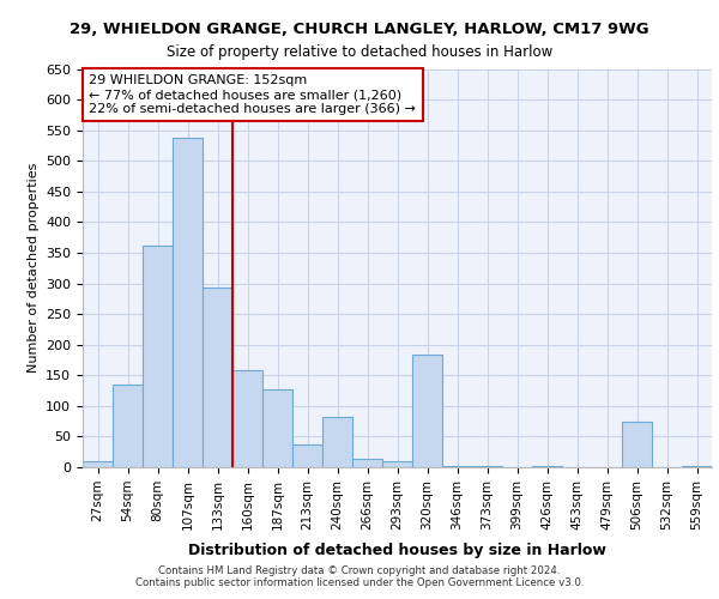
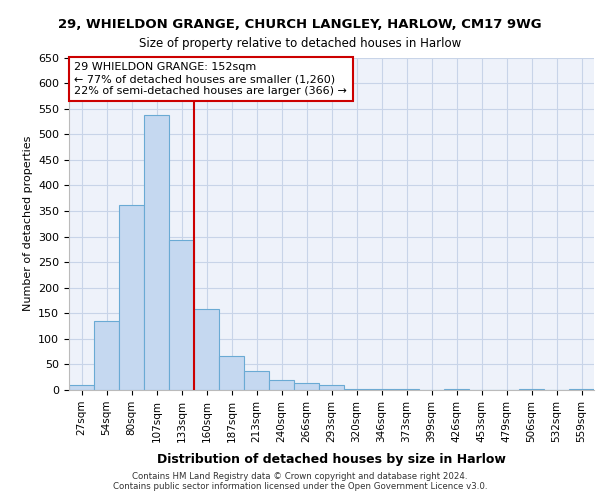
187sqm: 128 -> 66
240sqm: 82 -> 20
320sqm: 184 -> 2
506sqm: 74 -> 2
